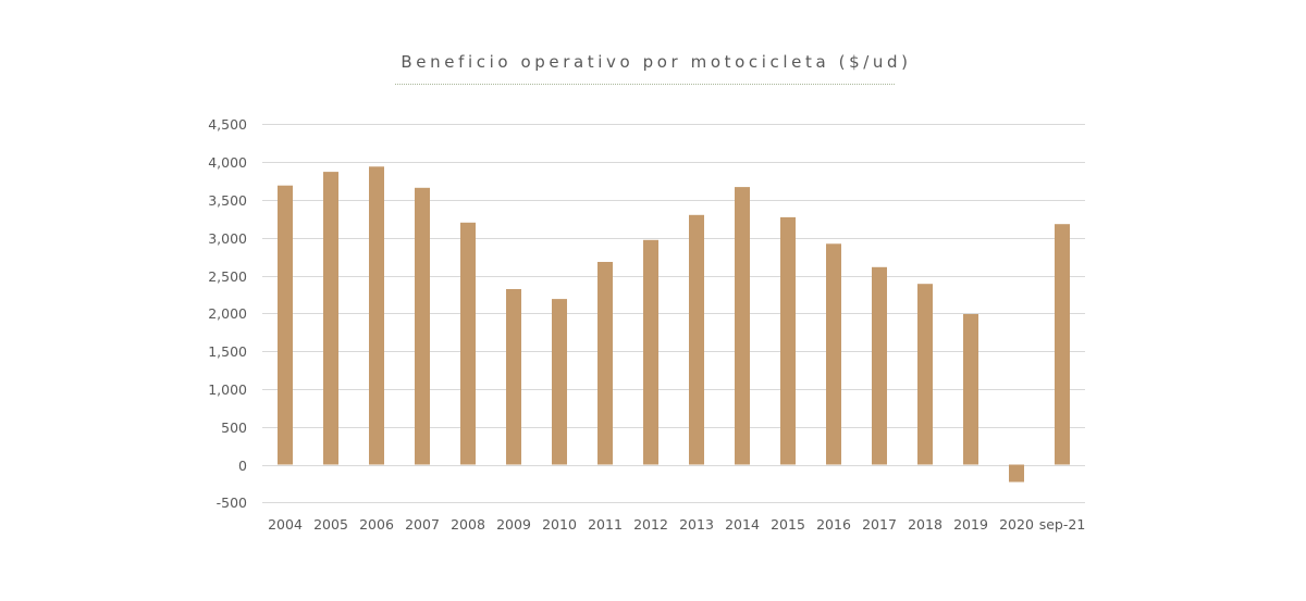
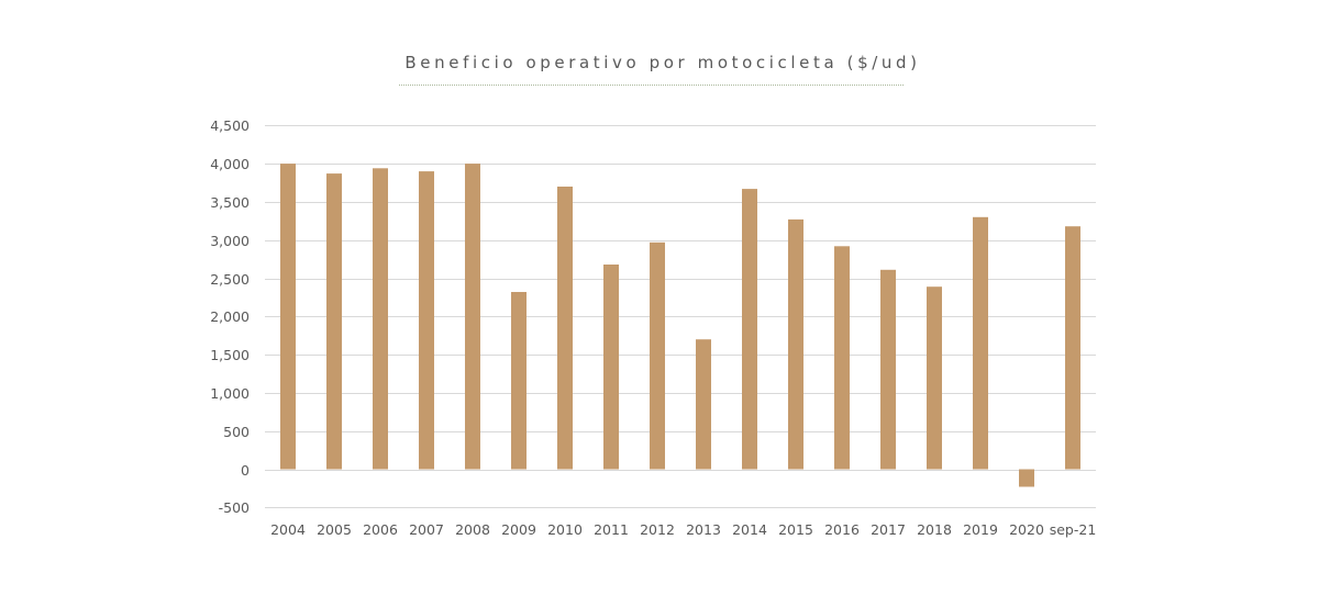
2004: 3700 -> 4000
2007: 3700 -> 3900
2008: 3200 -> 4000
2010: 2200 -> 3700
2013: 3300 -> 1700
2019: 2000 -> 3300
